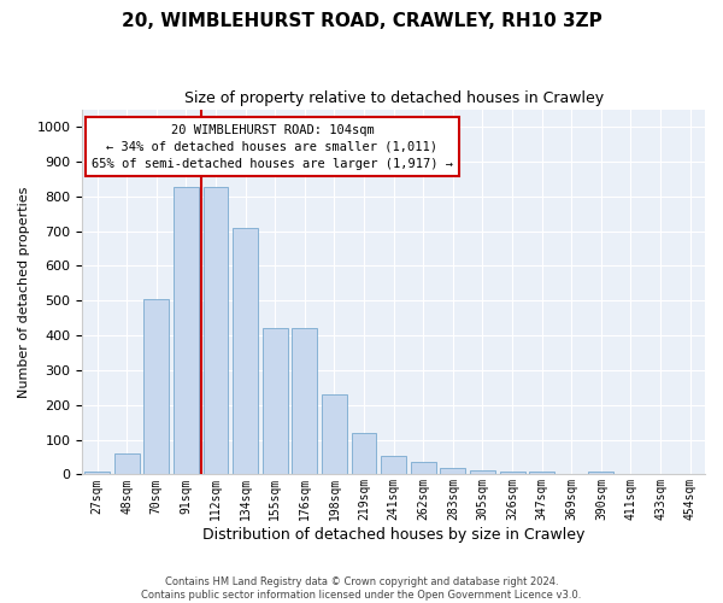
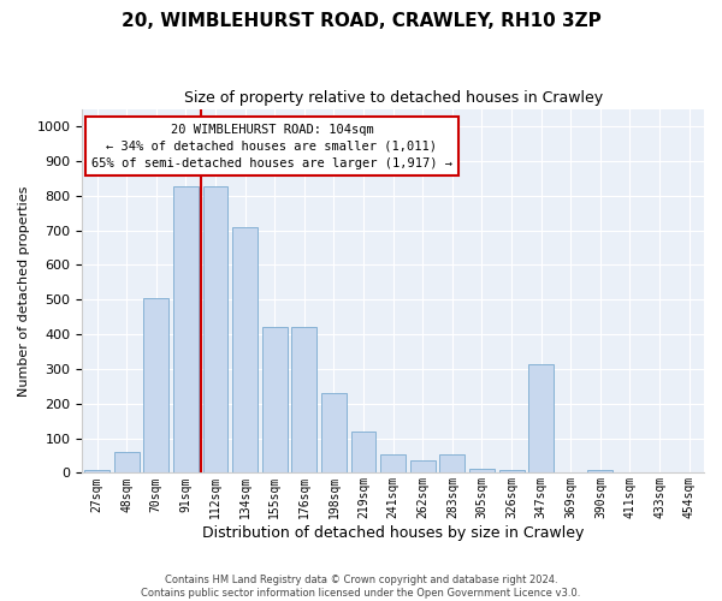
283sqm: 18 -> 55
347sqm: 8 -> 315
